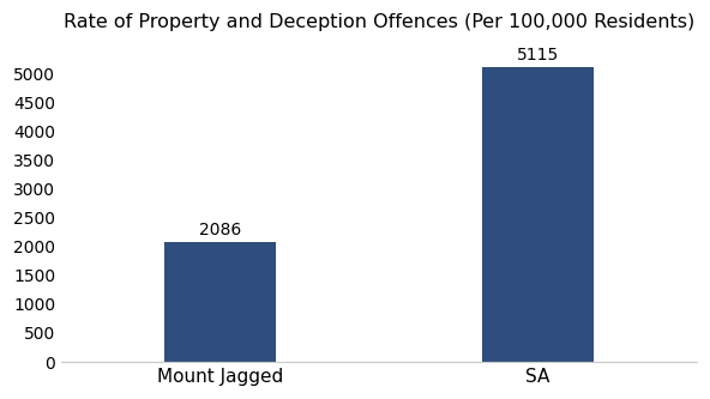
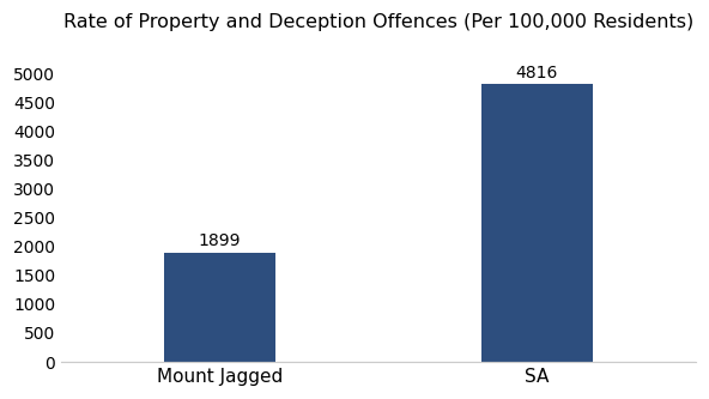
Mount Jagged: 2086 -> 1899
SA: 5115 -> 4816
